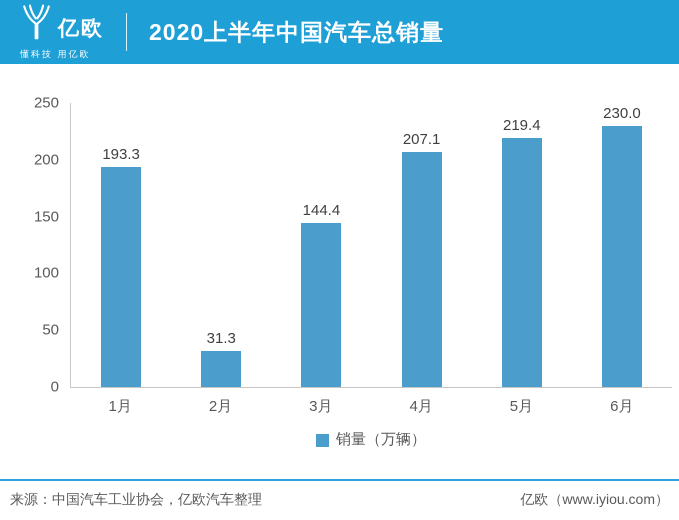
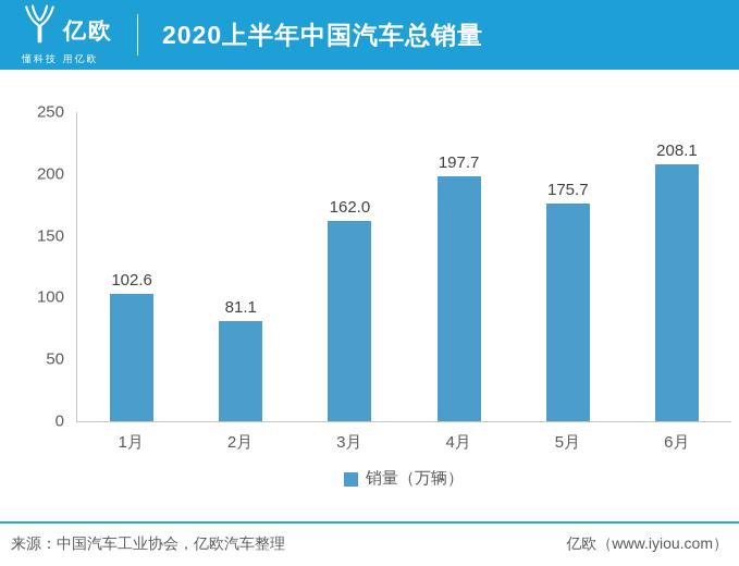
1月: 193.3 -> 102.6
2月: 31.3 -> 81.1
3月: 144.4 -> 162.0
4月: 207.1 -> 197.7
5月: 219.4 -> 175.7
6月: 230.0 -> 208.1
